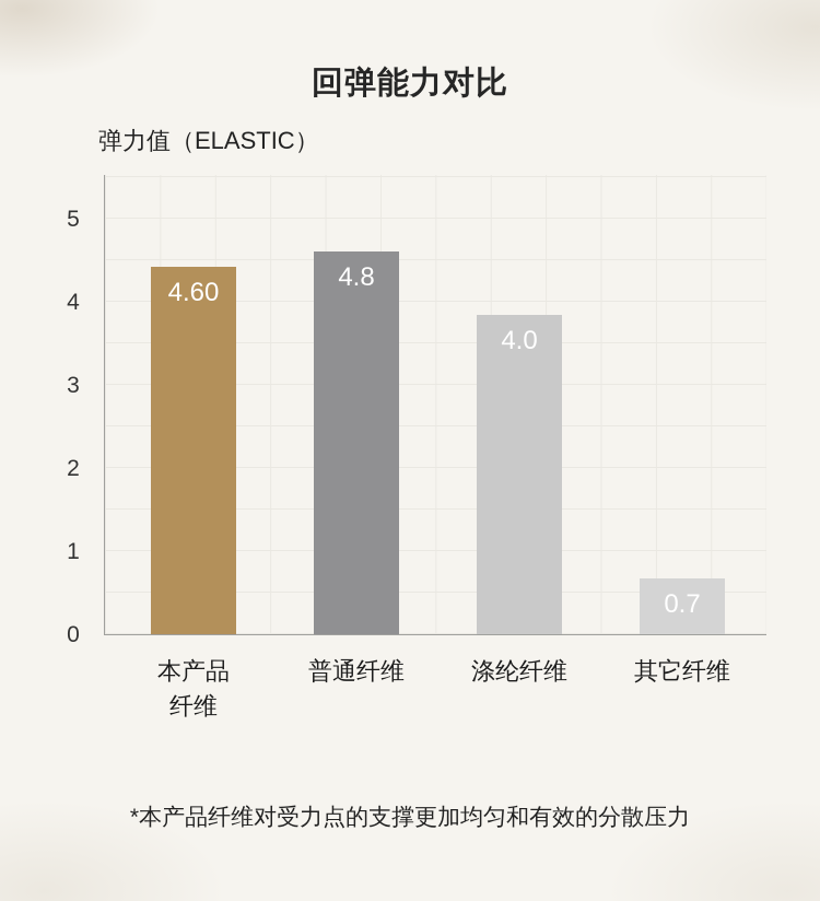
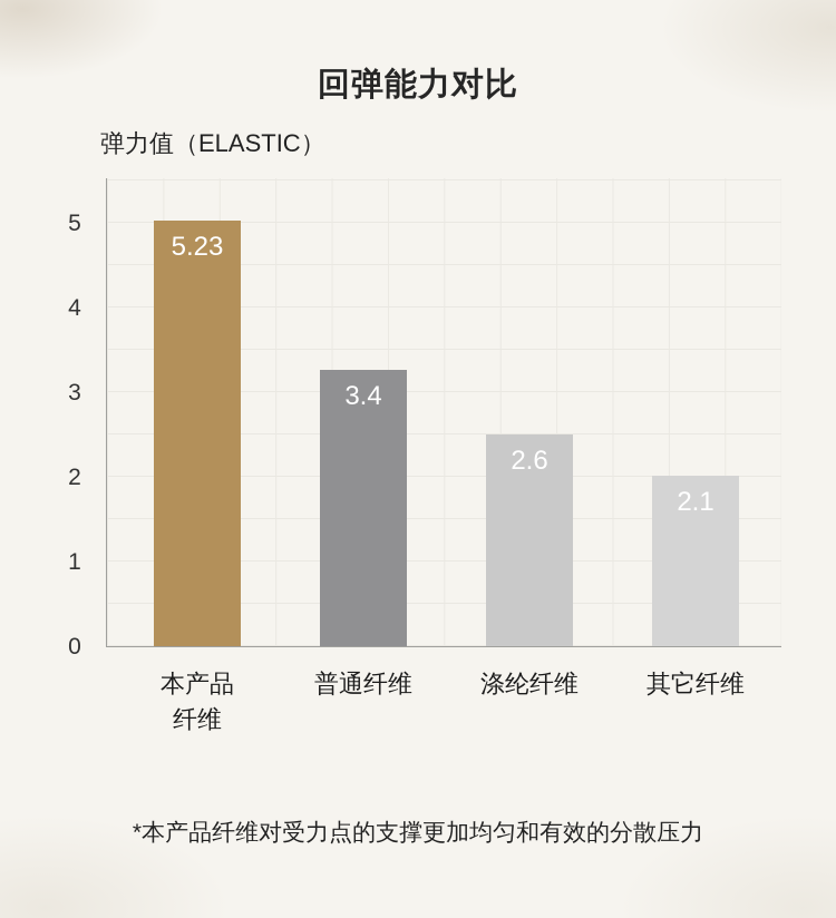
本产品纤维: 4.60 -> 5.23
普通纤维: 4.8 -> 3.4
涤纶纤维: 4.0 -> 2.6
其它纤维: 0.7 -> 2.1
